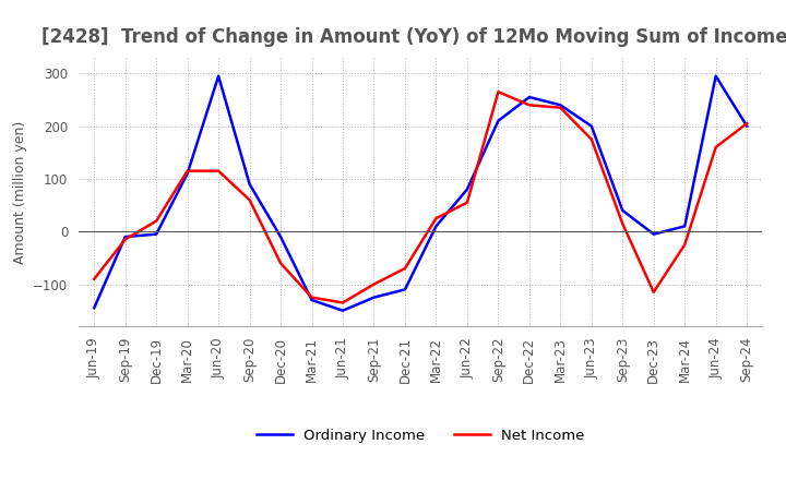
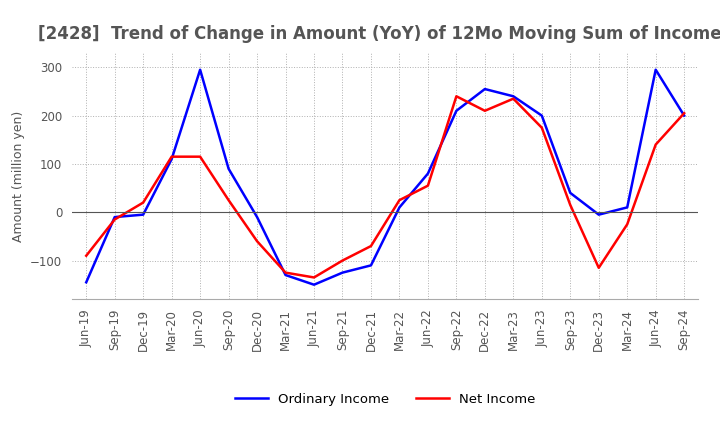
Net Income/Sep-20: 60 -> 25
Net Income/Sep-22: 265 -> 240
Net Income/Dec-22: 240 -> 210
Net Income/Jun-24: 160 -> 140
